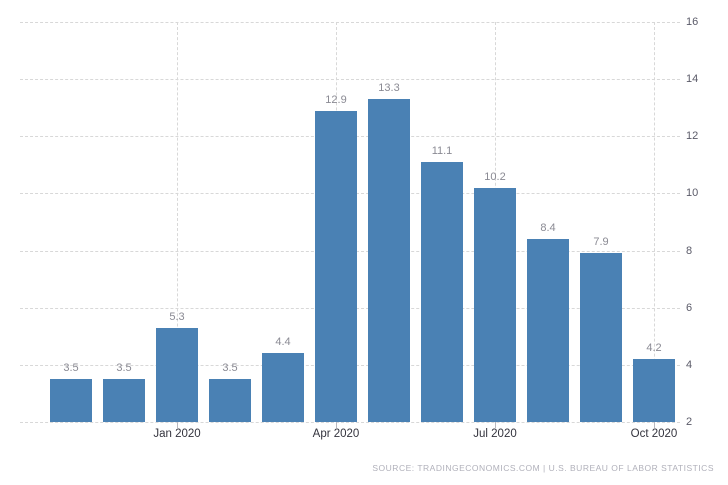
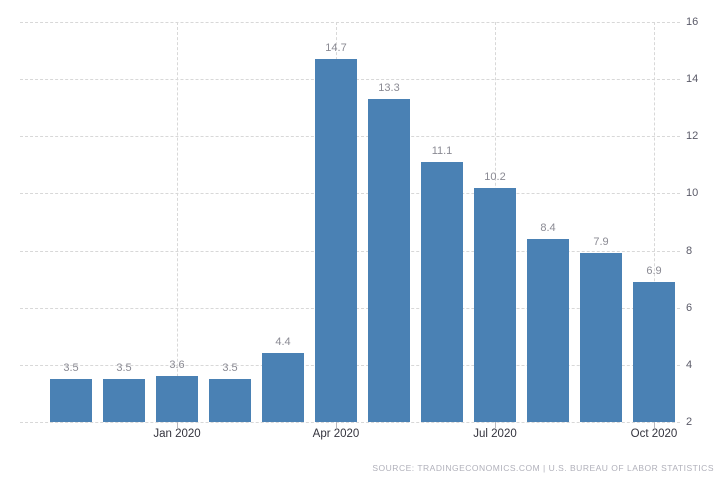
Jan 2020: 5.3 -> 3.6
Apr 2020: 12.9 -> 14.7
Oct 2020: 4.2 -> 6.9
